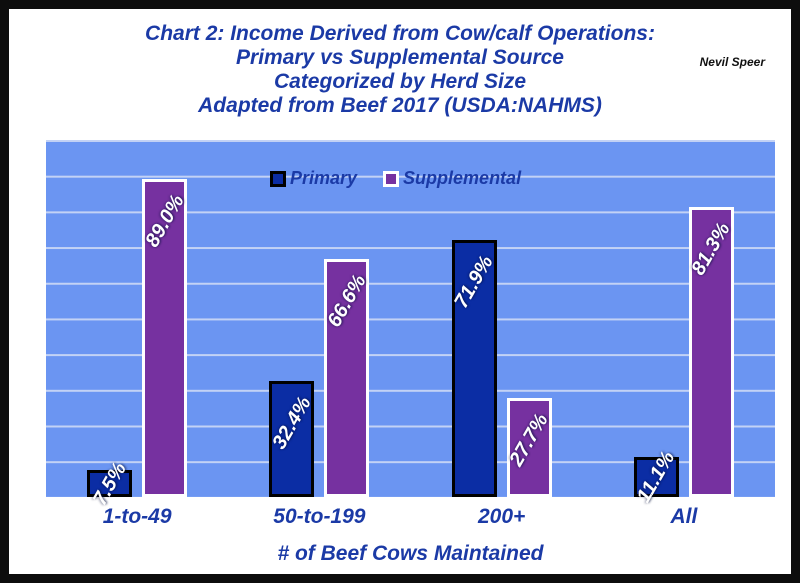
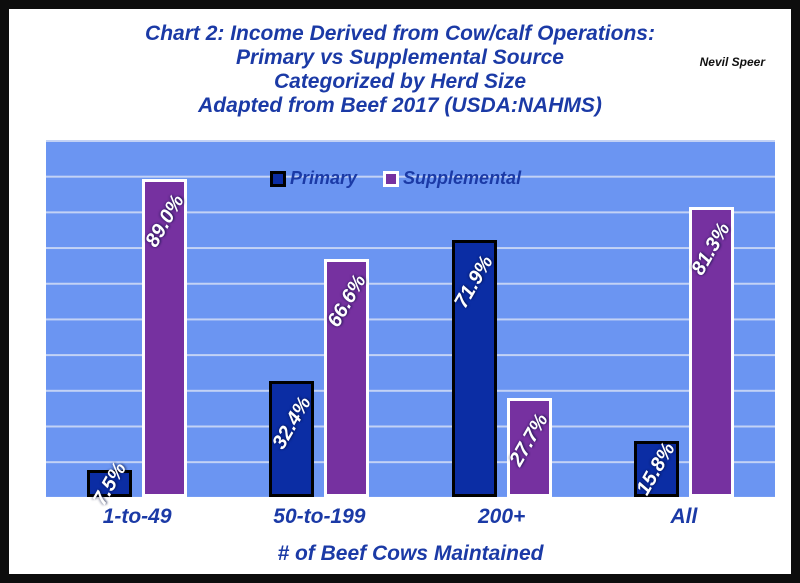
Primary/All: 11.1% -> 15.8%
